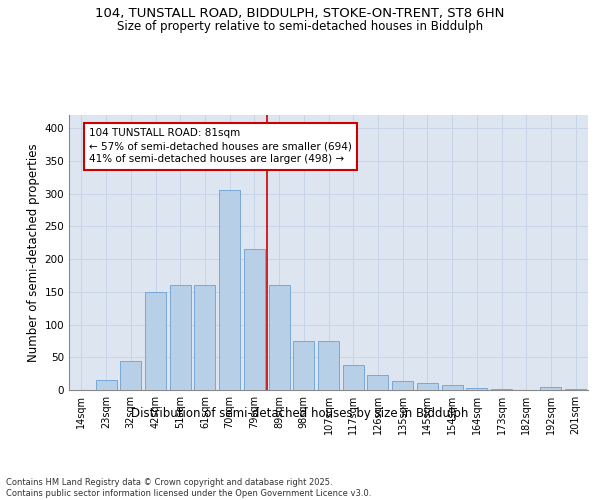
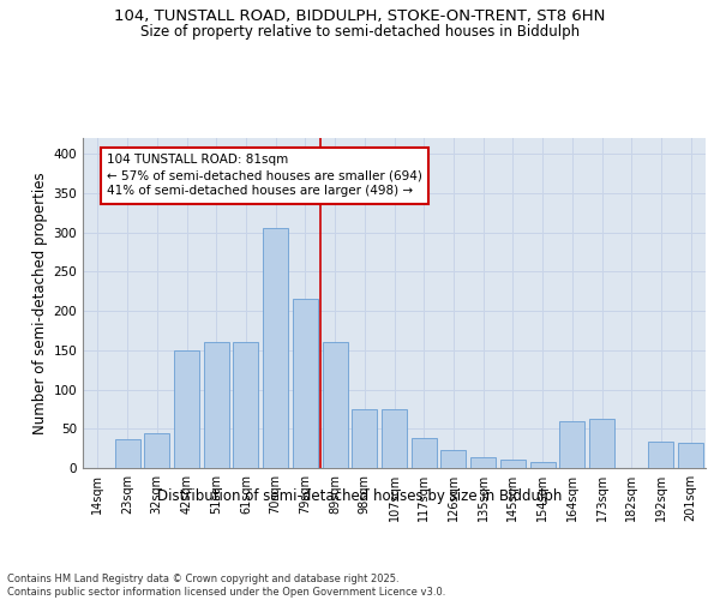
23sqm: 15 -> 36
164sqm: 3 -> 60
173sqm: 2 -> 62
192sqm: 4 -> 34
201sqm: 2 -> 32
